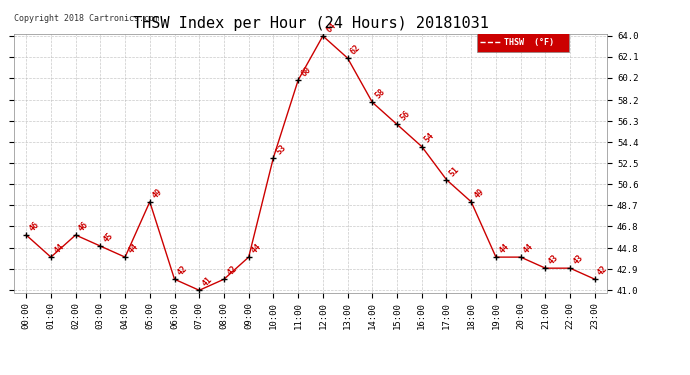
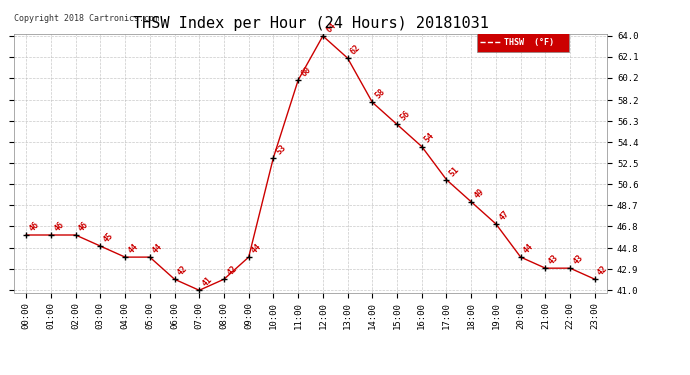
01:00: 44 -> 46
05:00: 49 -> 44
19:00: 44 -> 47
